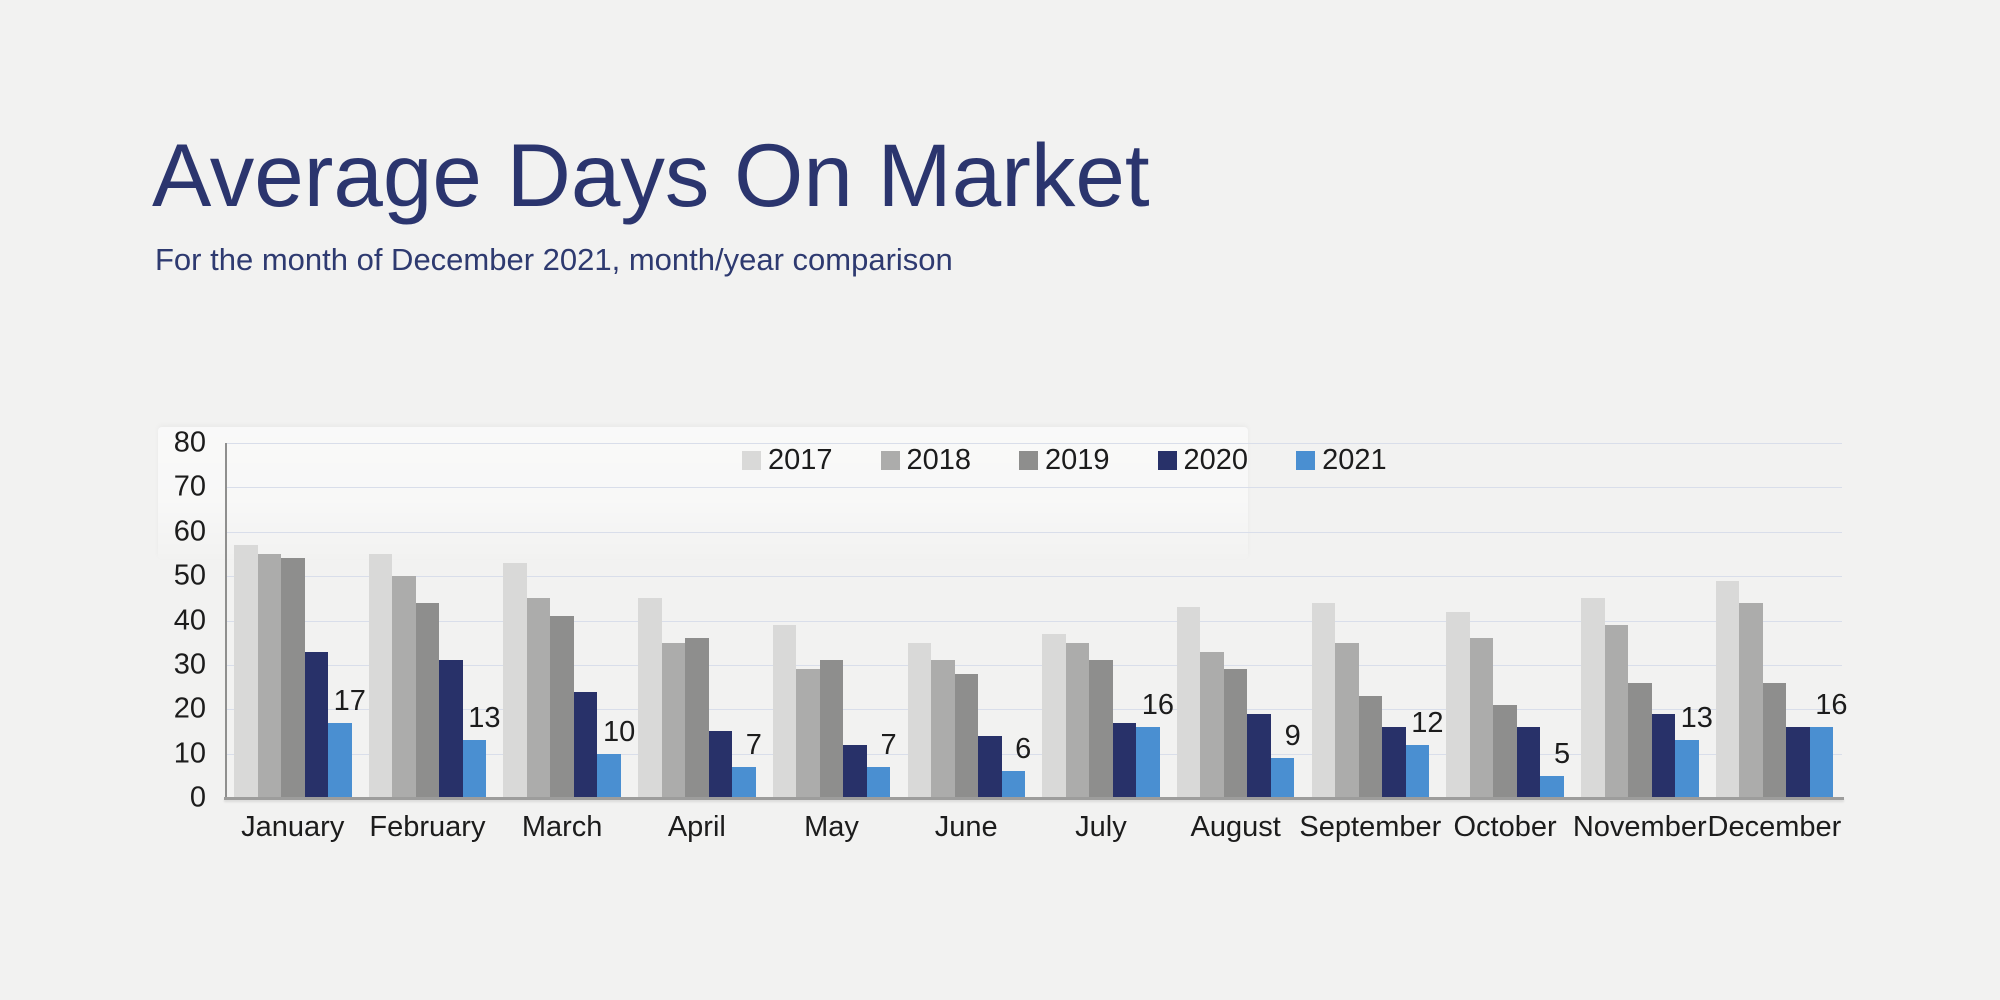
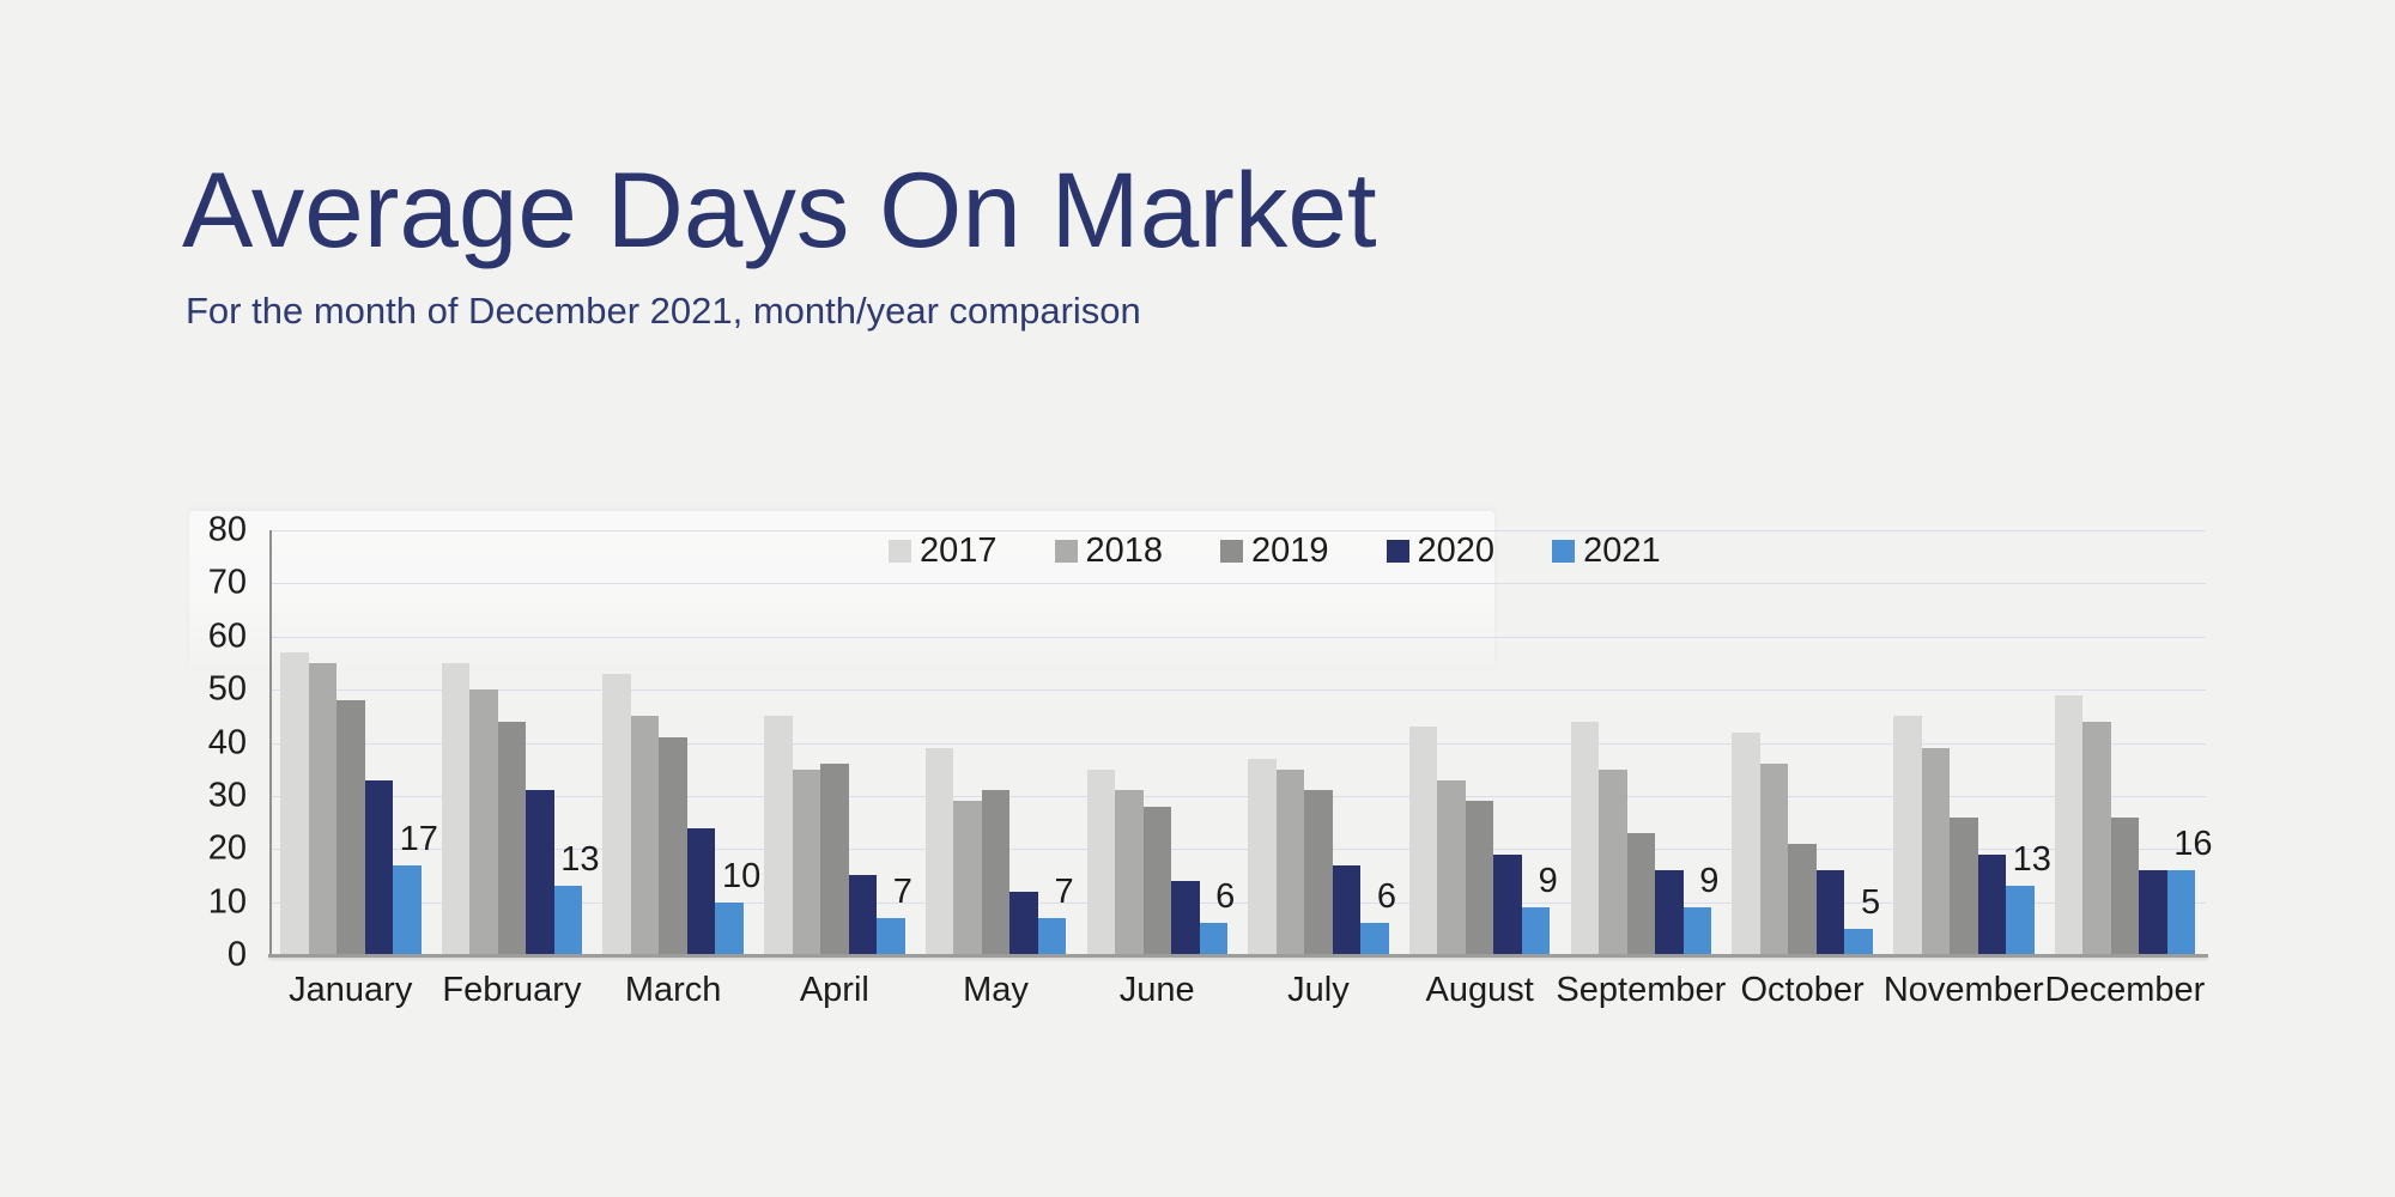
2019/January: 54 -> 48
2021/July: 16 -> 6
2021/September: 12 -> 9
